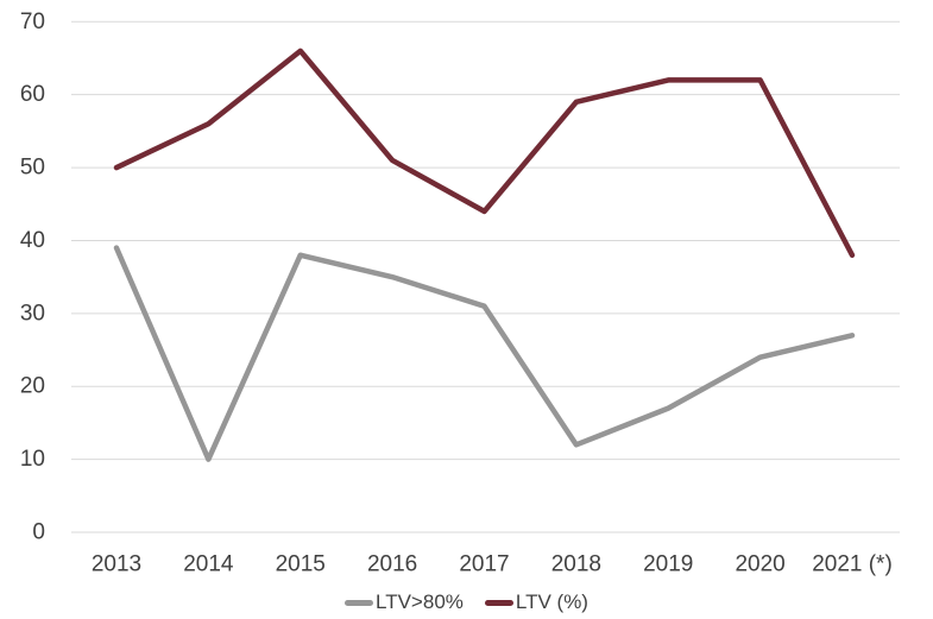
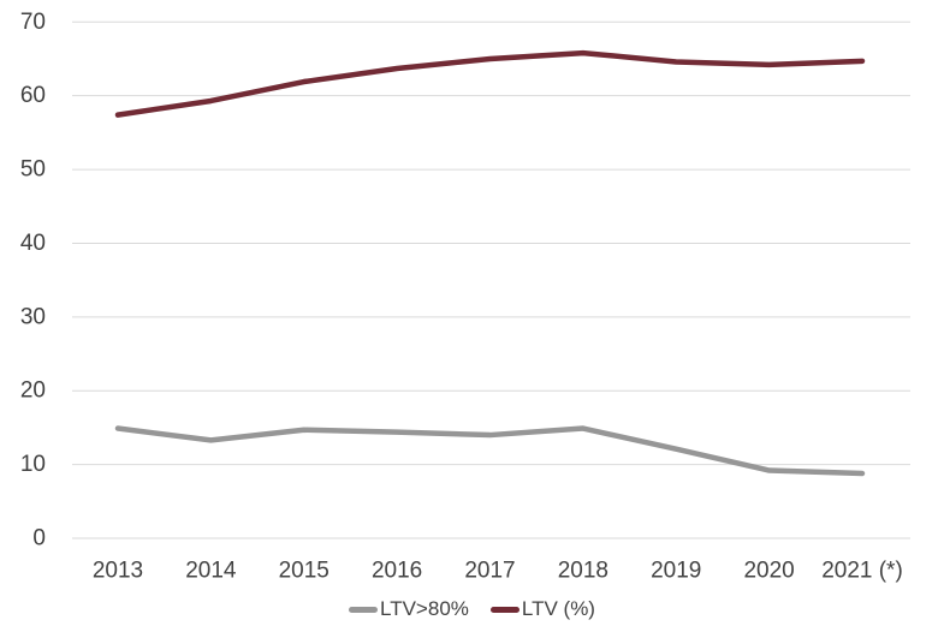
LTV>80%/2013: 39 -> 15
LTV (%)/2013: 50 -> 57
LTV>80%/2014: 10 -> 13
LTV (%)/2014: 56 -> 59
LTV>80%/2015: 38 -> 15
LTV (%)/2015: 66 -> 62
LTV>80%/2016: 35 -> 14
LTV (%)/2016: 51 -> 64
LTV>80%/2017: 31 -> 14
LTV (%)/2017: 44 -> 65
LTV>80%/2018: 12 -> 15
LTV (%)/2018: 59 -> 66
LTV>80%/2019: 17 -> 12
LTV (%)/2019: 62 -> 65
LTV>80%/2020: 24 -> 9
LTV (%)/2020: 62 -> 64
LTV>80%/2021 (*): 27 -> 9
LTV (%)/2021 (*): 38 -> 65
